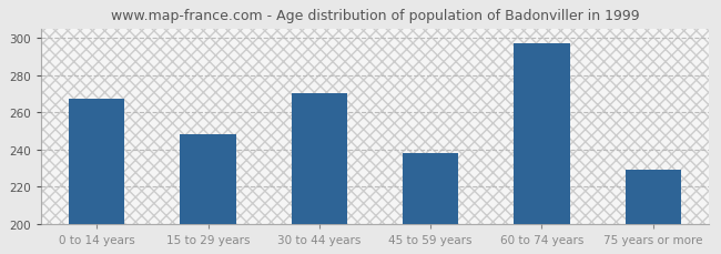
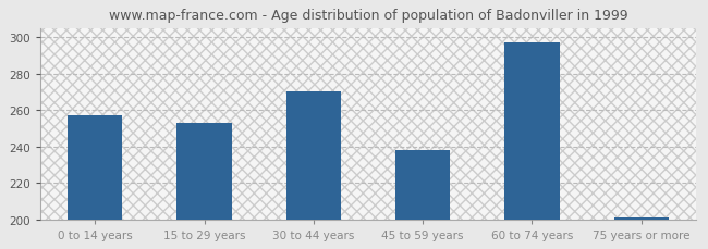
0 to 14 years: 267 -> 257
15 to 29 years: 248 -> 253
75 years or more: 229 -> 201
